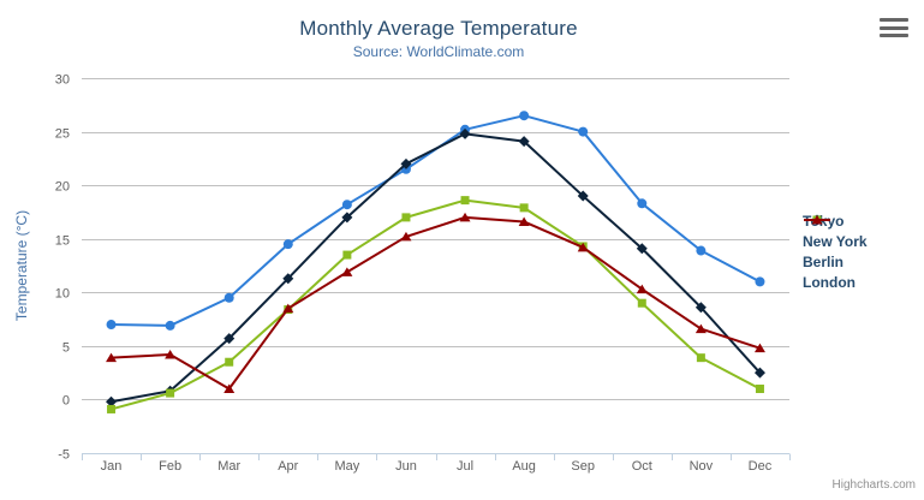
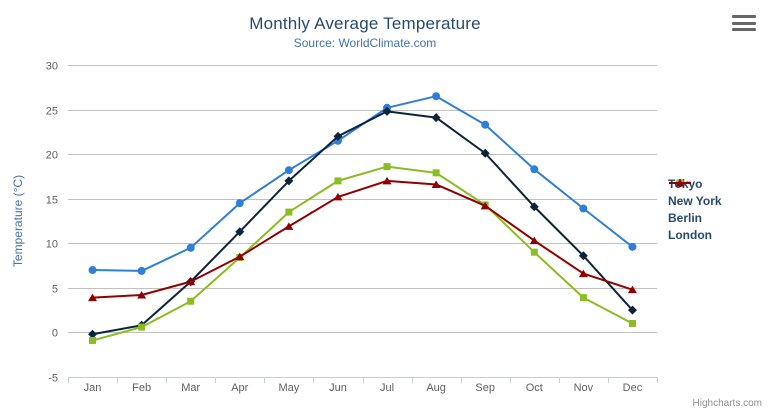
London/Mar: 1 -> 6
Tokyo/Sep: 25 -> 23
New York/Sep: 19 -> 20
Tokyo/Dec: 11 -> 10
